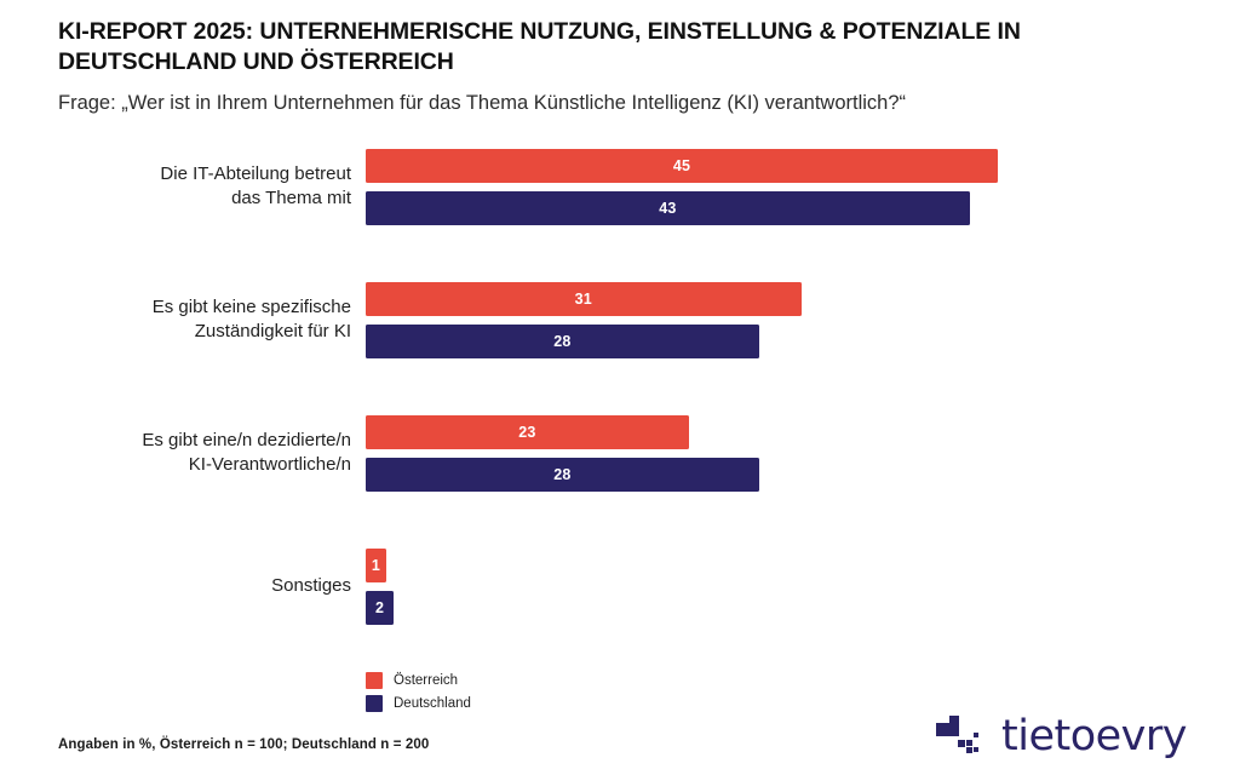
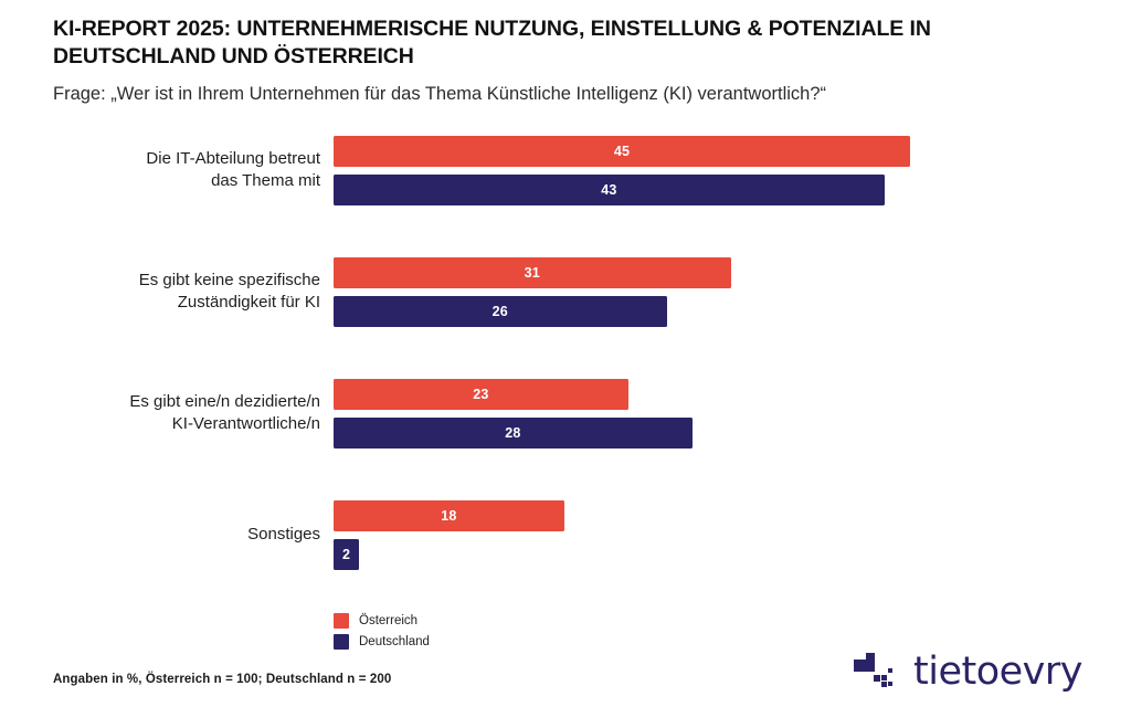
Deutschland/Es gibt keine spezifische Zuständigkeit für KI: 28 -> 26
Österreich/Sonstiges: 1 -> 18
